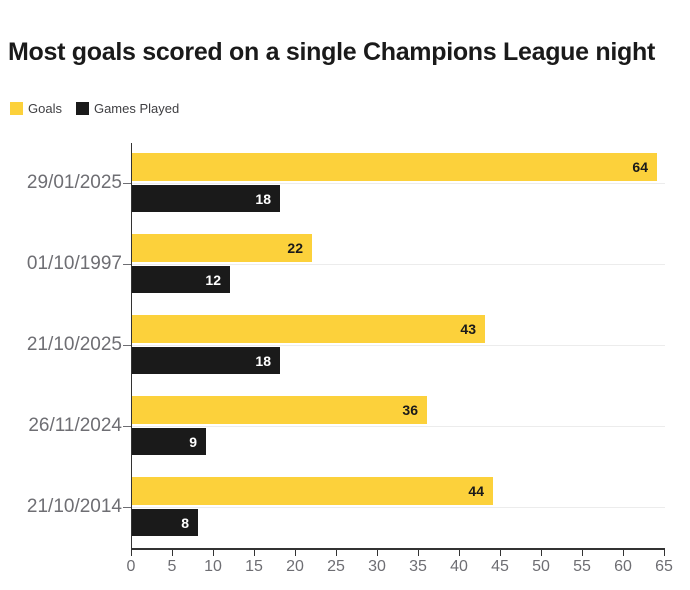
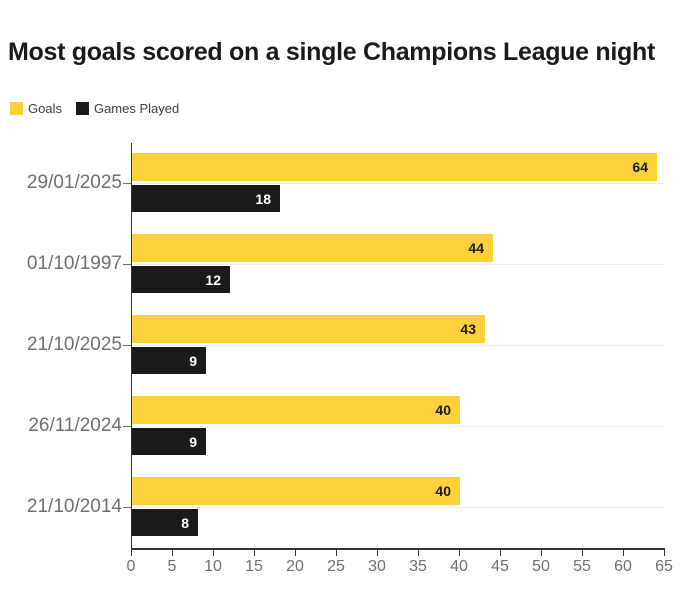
Goals/01/10/1997: 22 -> 44
Games Played/21/10/2025: 18 -> 9
Goals/26/11/2024: 36 -> 40
Goals/21/10/2014: 44 -> 40
